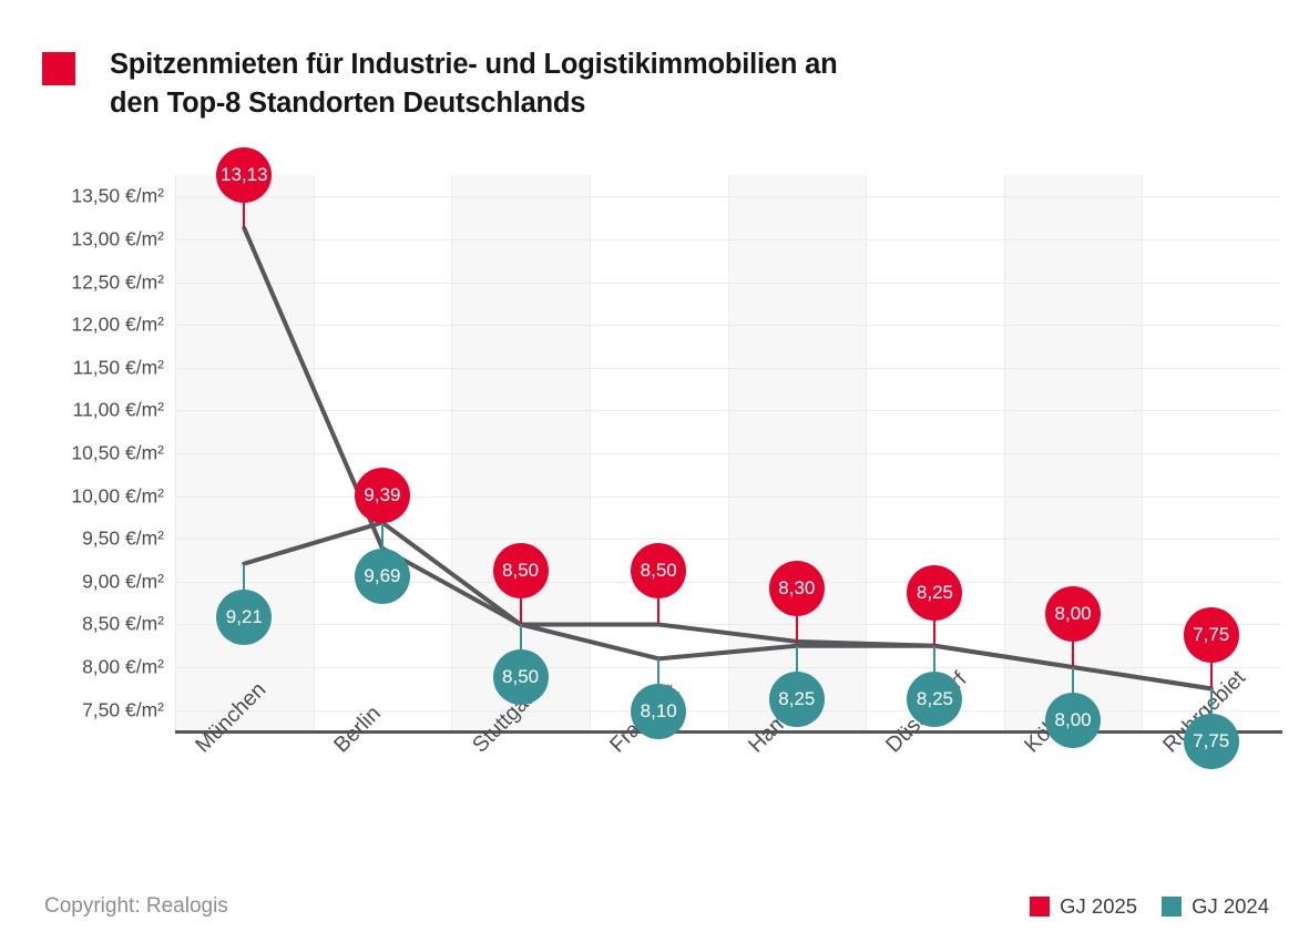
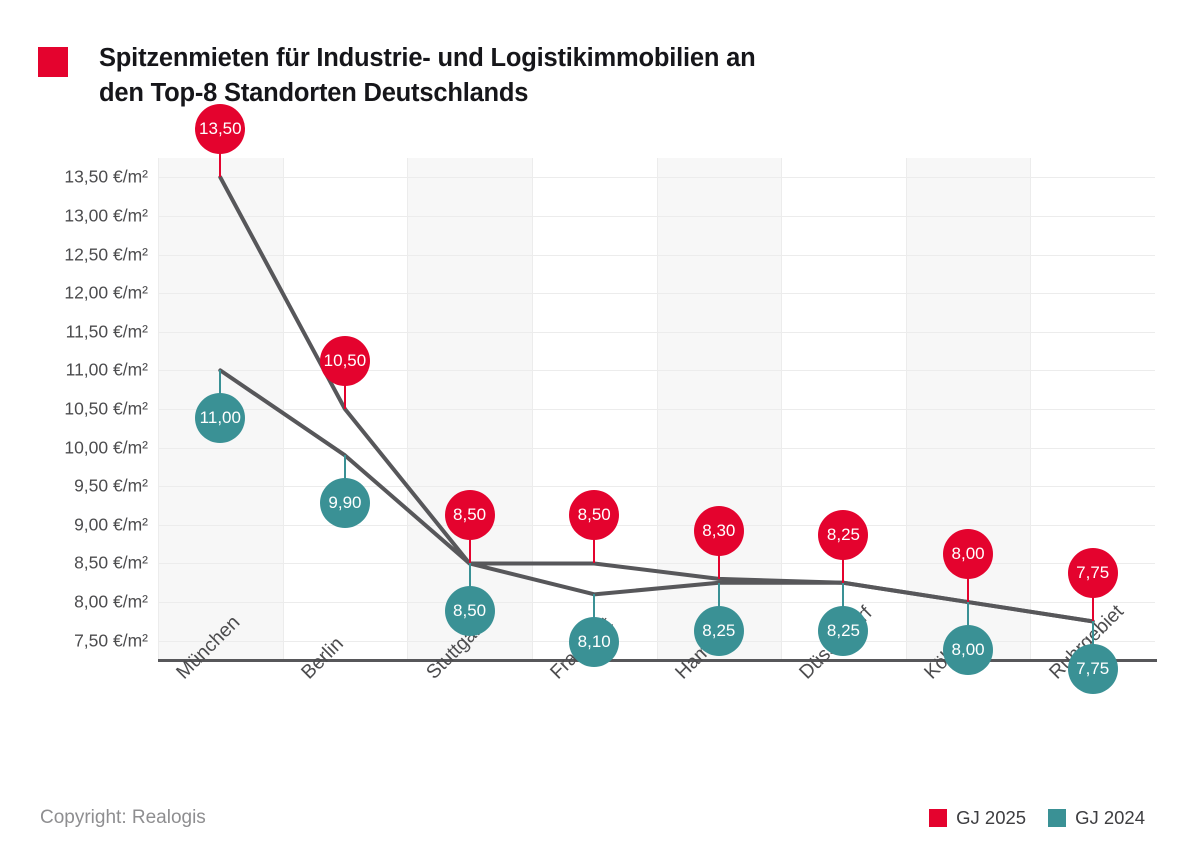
GJ 2025/München: 13,13 -> 13,50
GJ 2024/München: 9,21 -> 11,00
GJ 2025/Berlin: 9,39 -> 10,50
GJ 2024/Berlin: 9,69 -> 9,90
